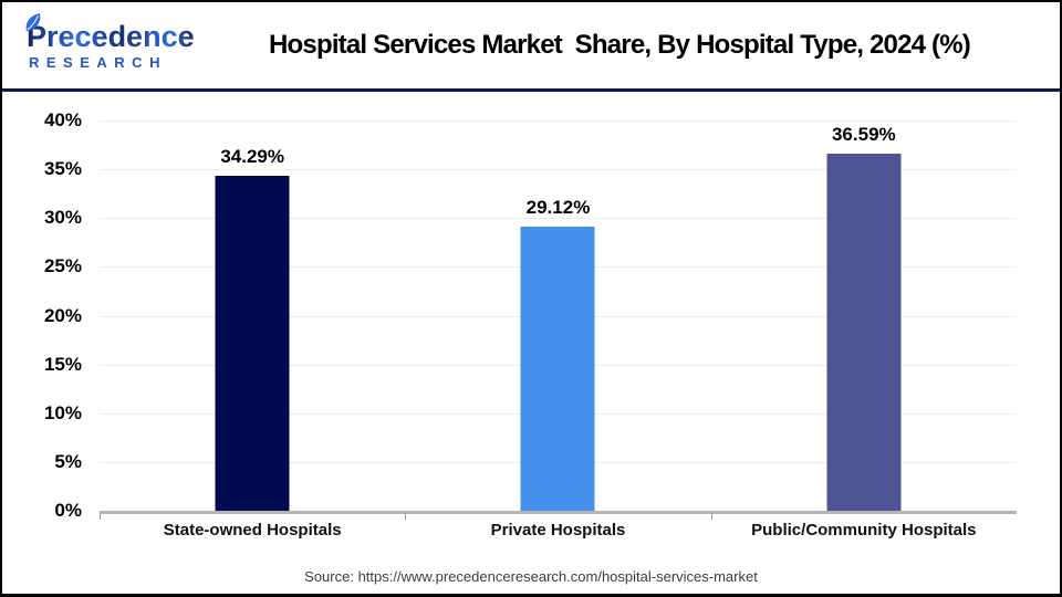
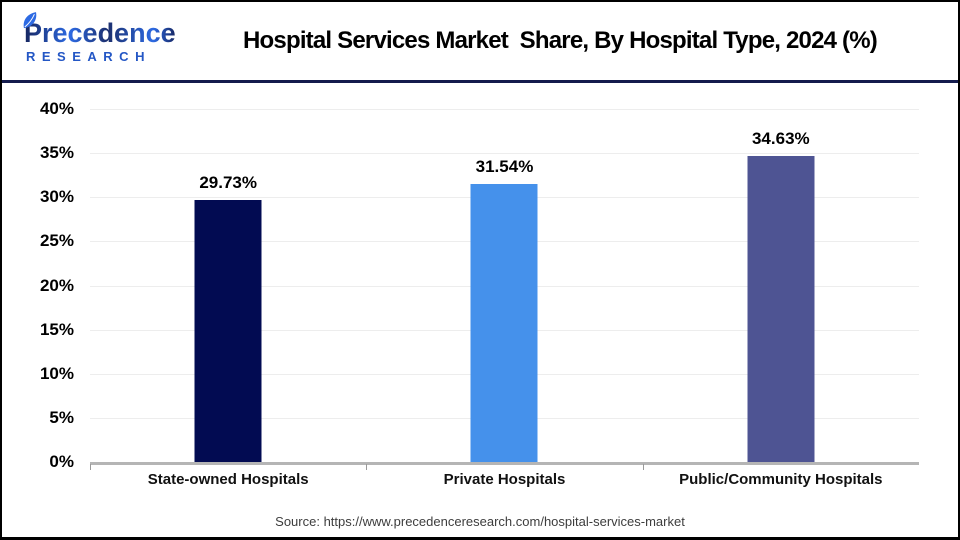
State-owned Hospitals: 34.29% -> 29.73%
Private Hospitals: 29.12% -> 31.54%
Public/Community Hospitals: 36.59% -> 34.63%
